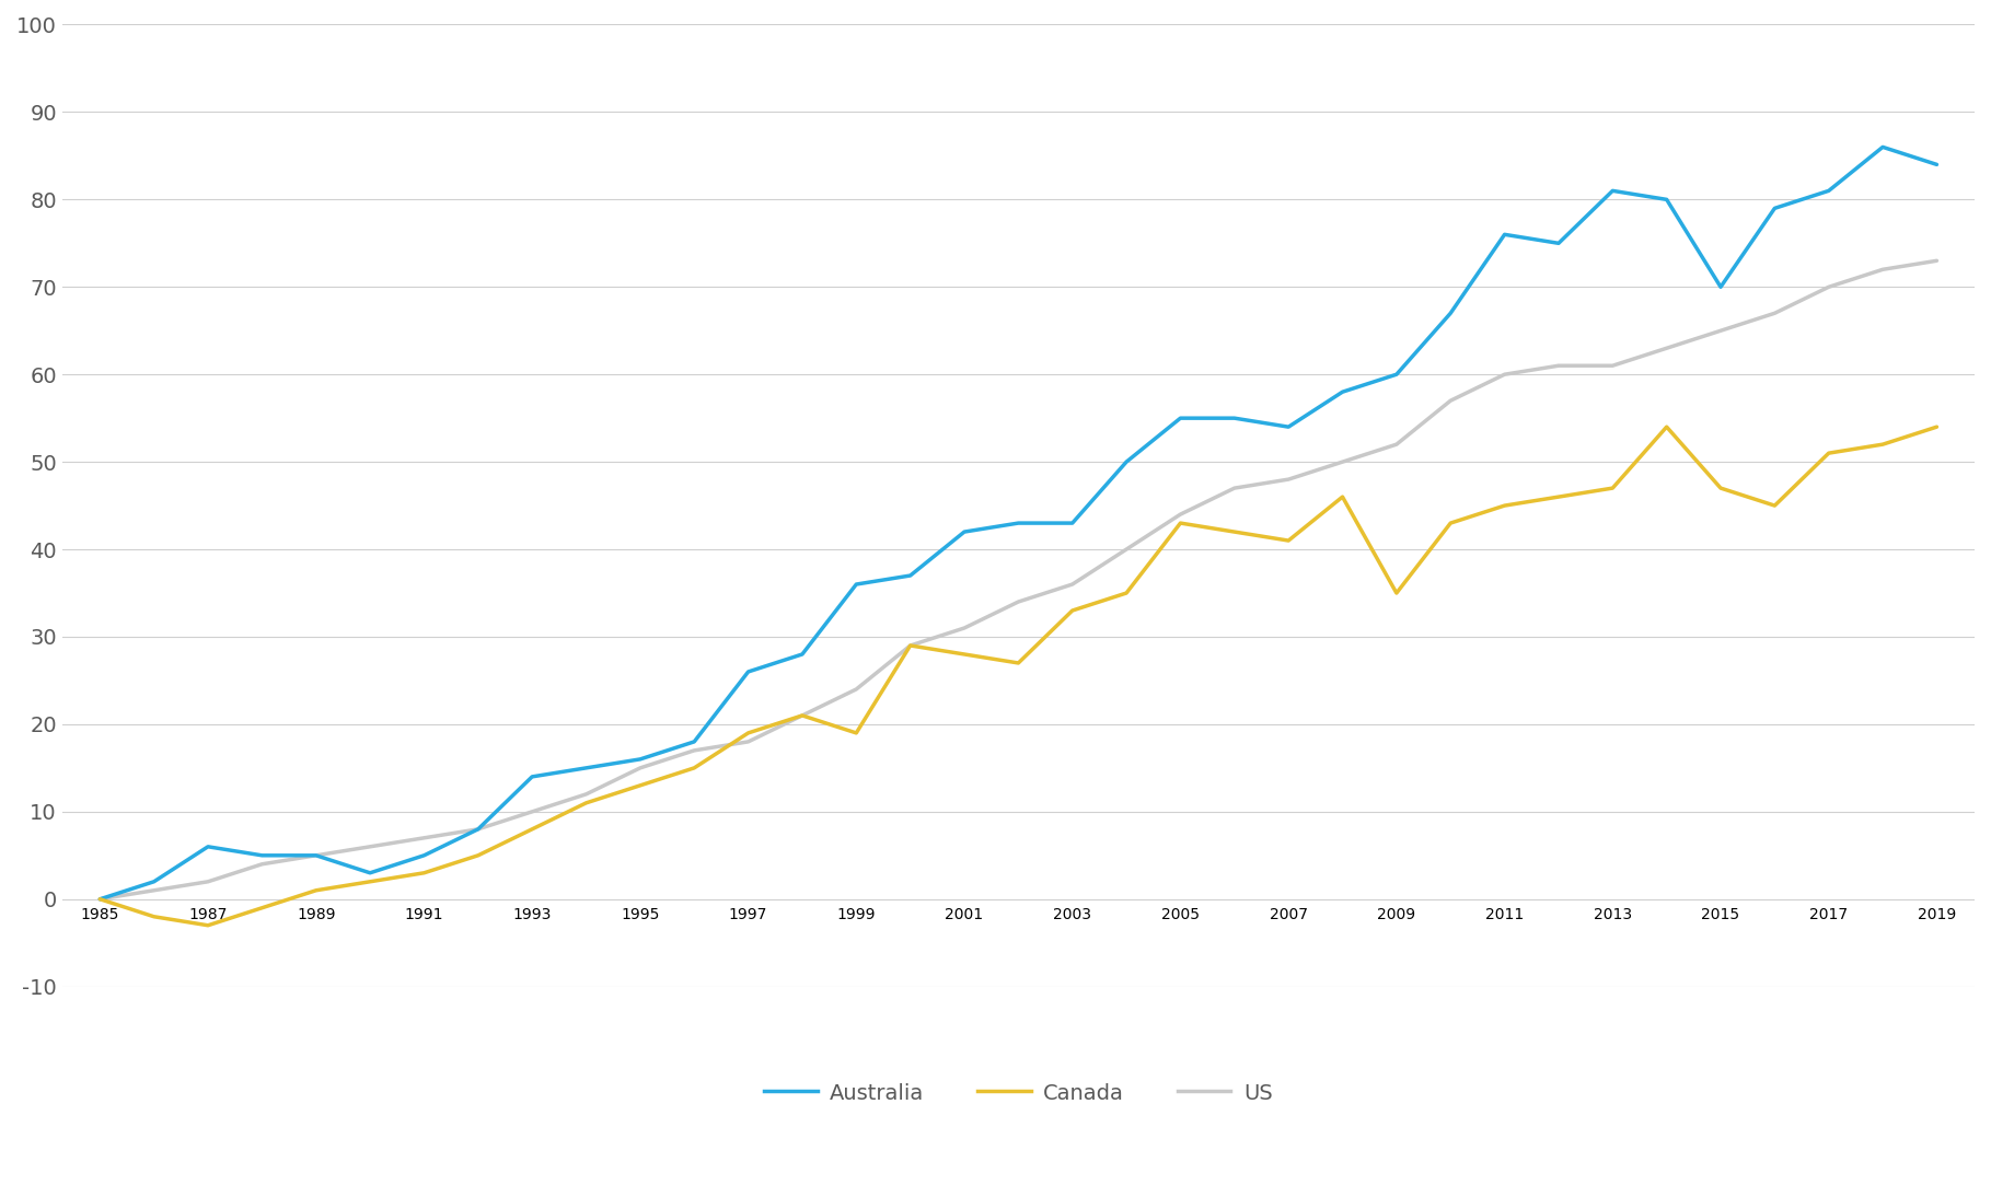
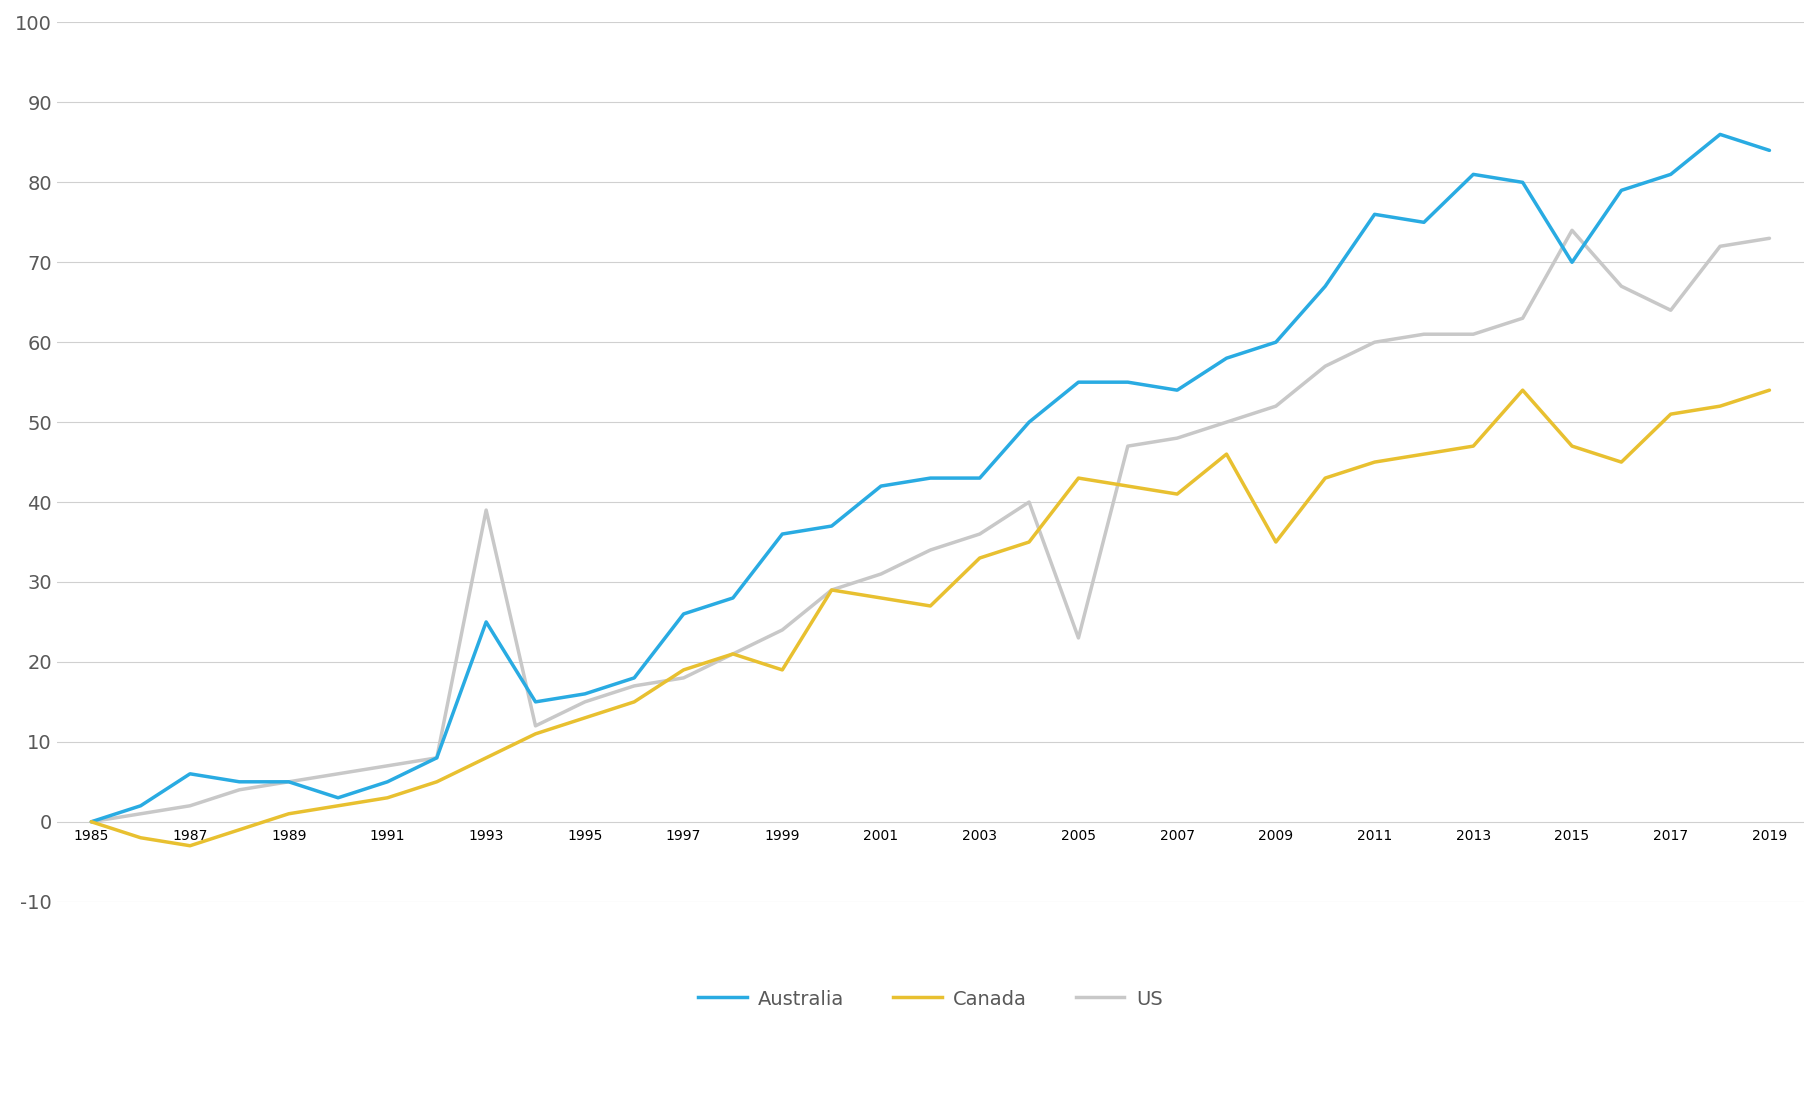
Australia/1993: 14 -> 25
US/1993: 10 -> 39
US/2005: 44 -> 23
US/2015: 65 -> 74
US/2017: 70 -> 64
